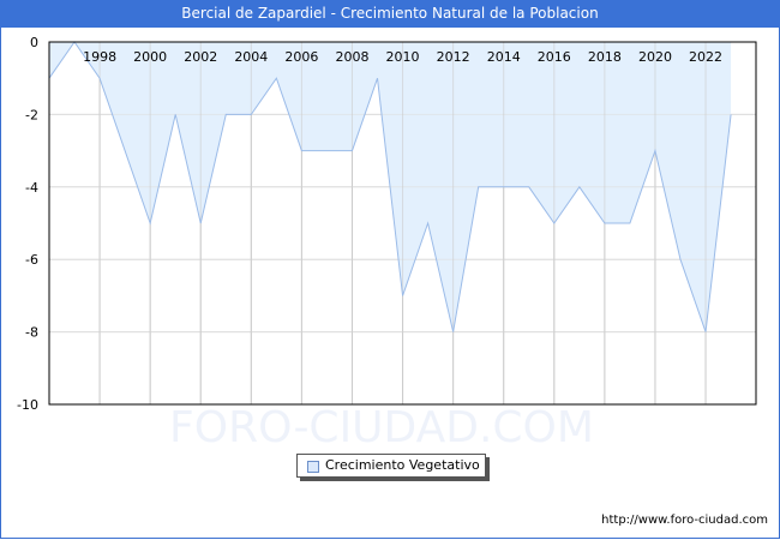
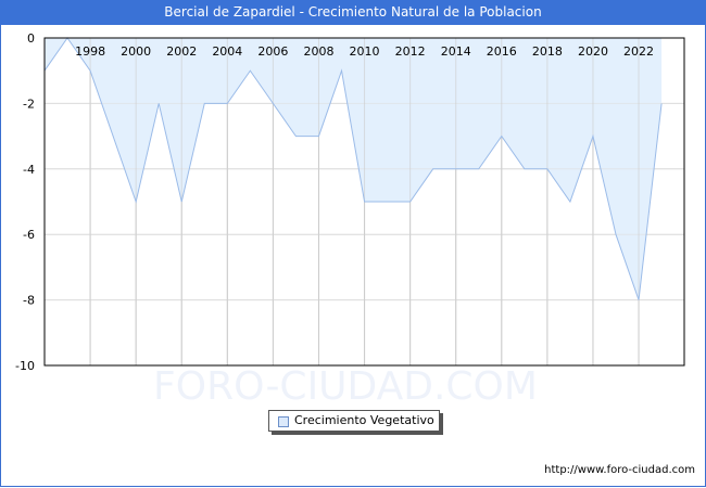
2006: -3 -> -2
2010: -7 -> -5
2012: -8 -> -5
2016: -5 -> -3
2018: -5 -> -4
